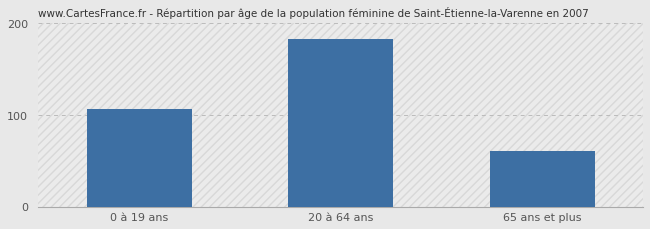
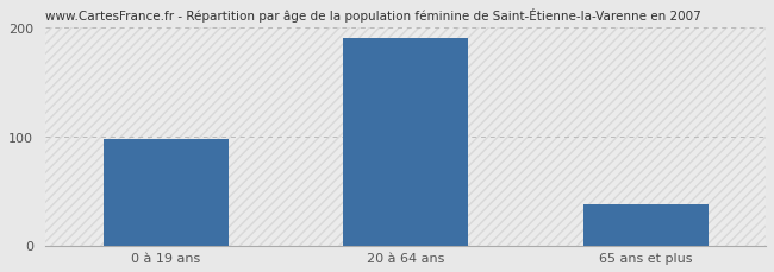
0 à 19 ans: 106 -> 98
20 à 64 ans: 182 -> 190
65 ans et plus: 60 -> 38
